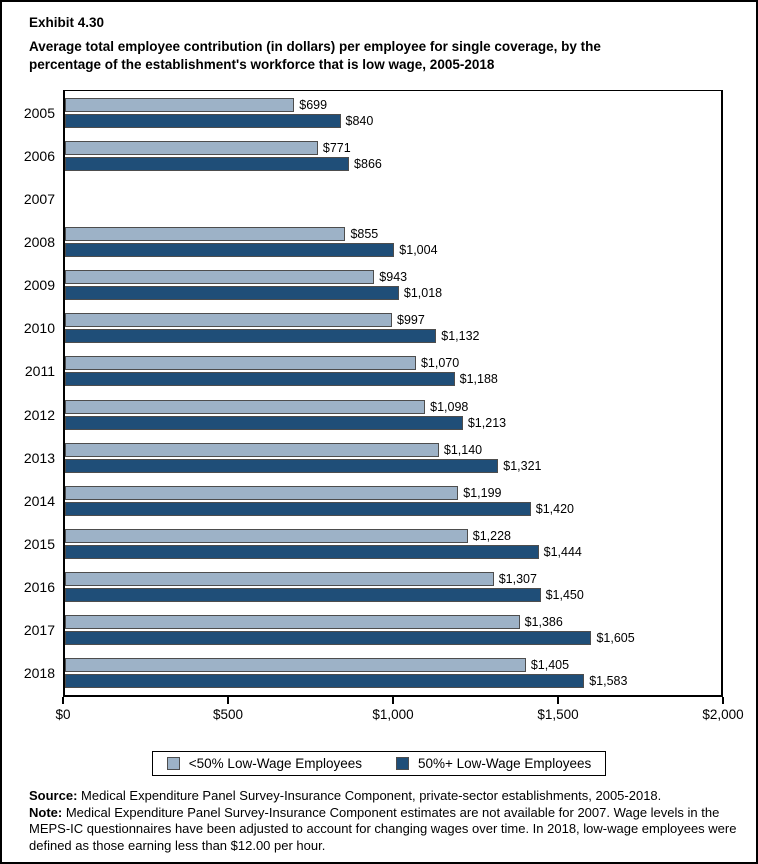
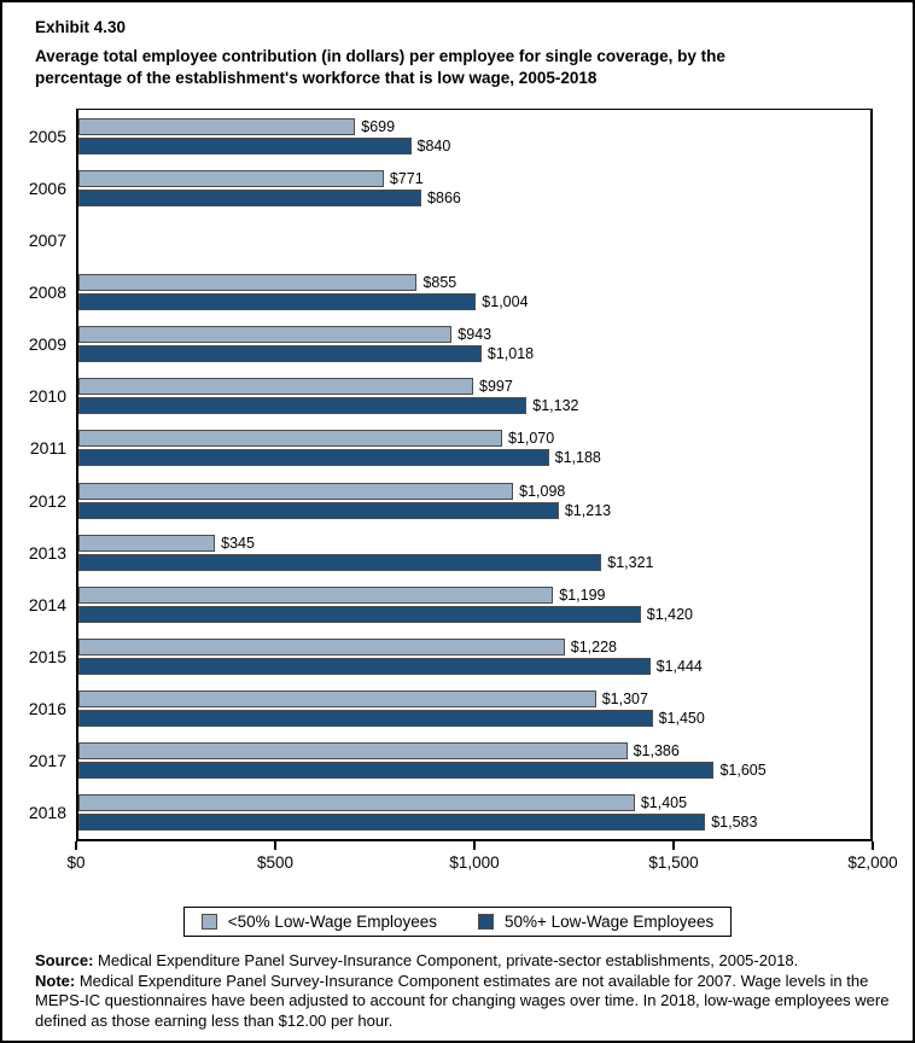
<50% Low-Wage Employees/2013: $1,140 -> $345
